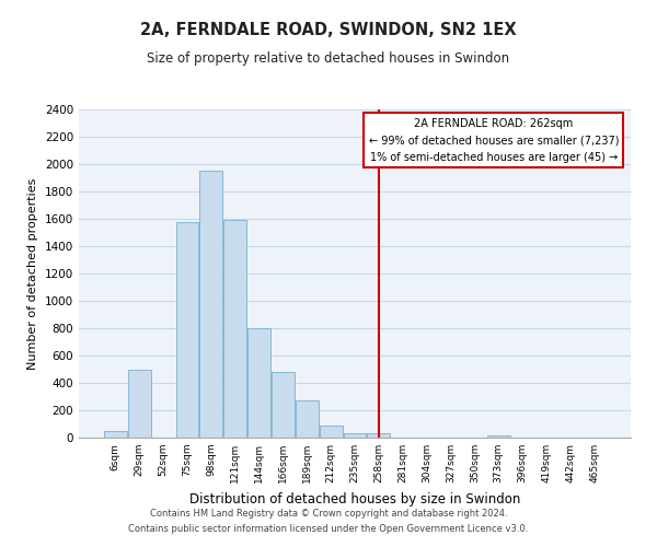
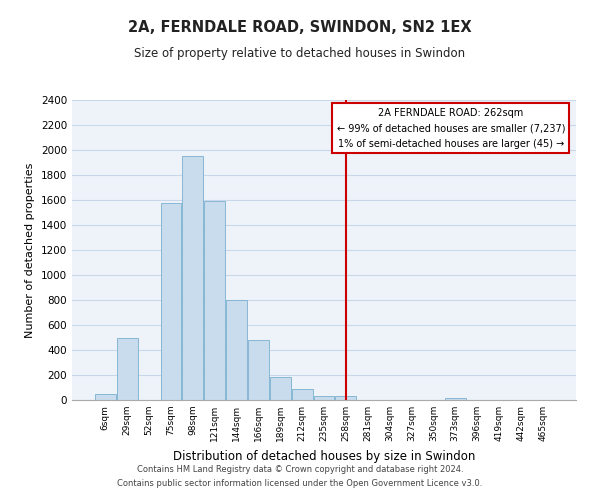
189sqm: 270 -> 180
